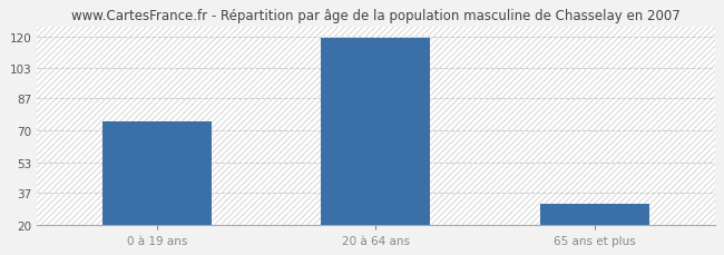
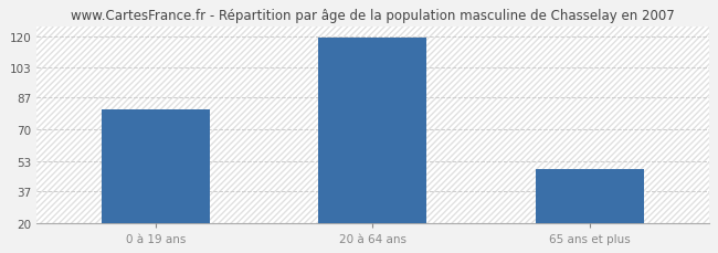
0 à 19 ans: 75 -> 81
65 ans et plus: 31 -> 49
